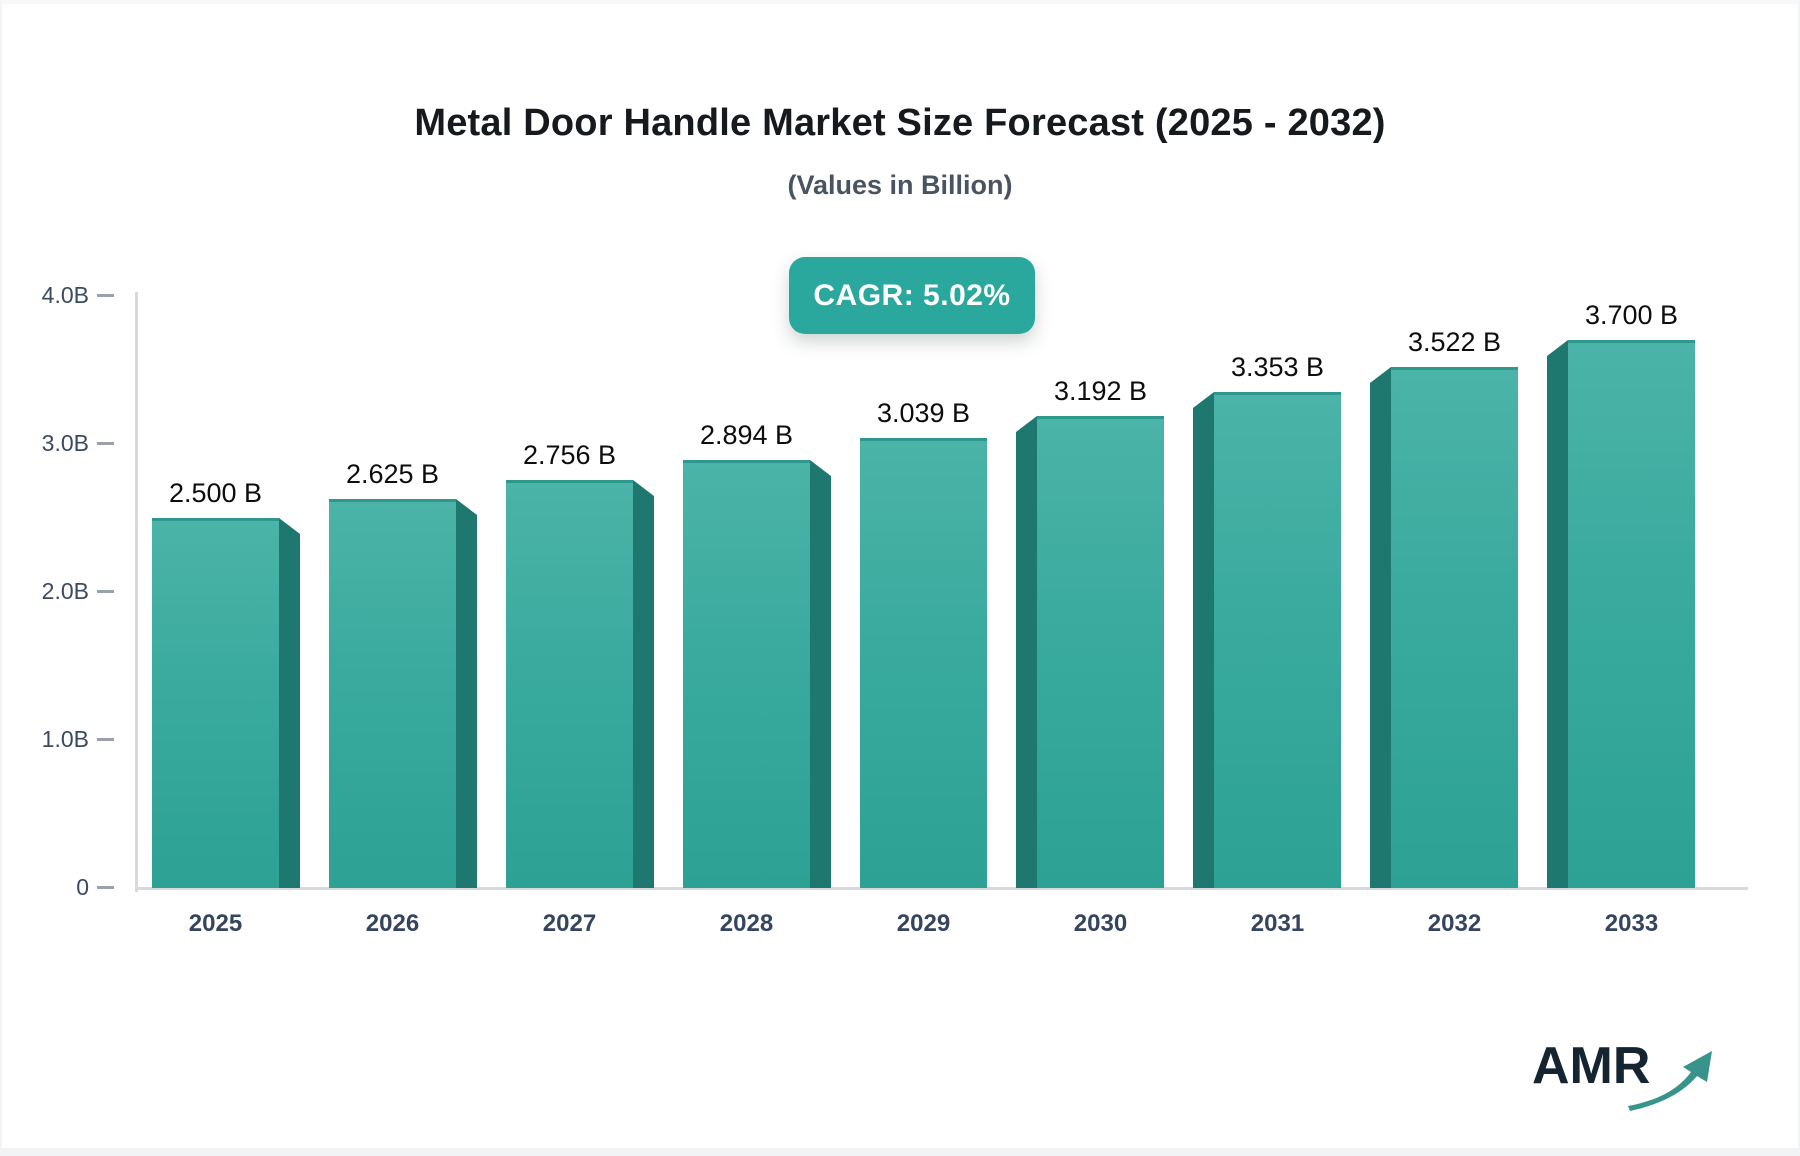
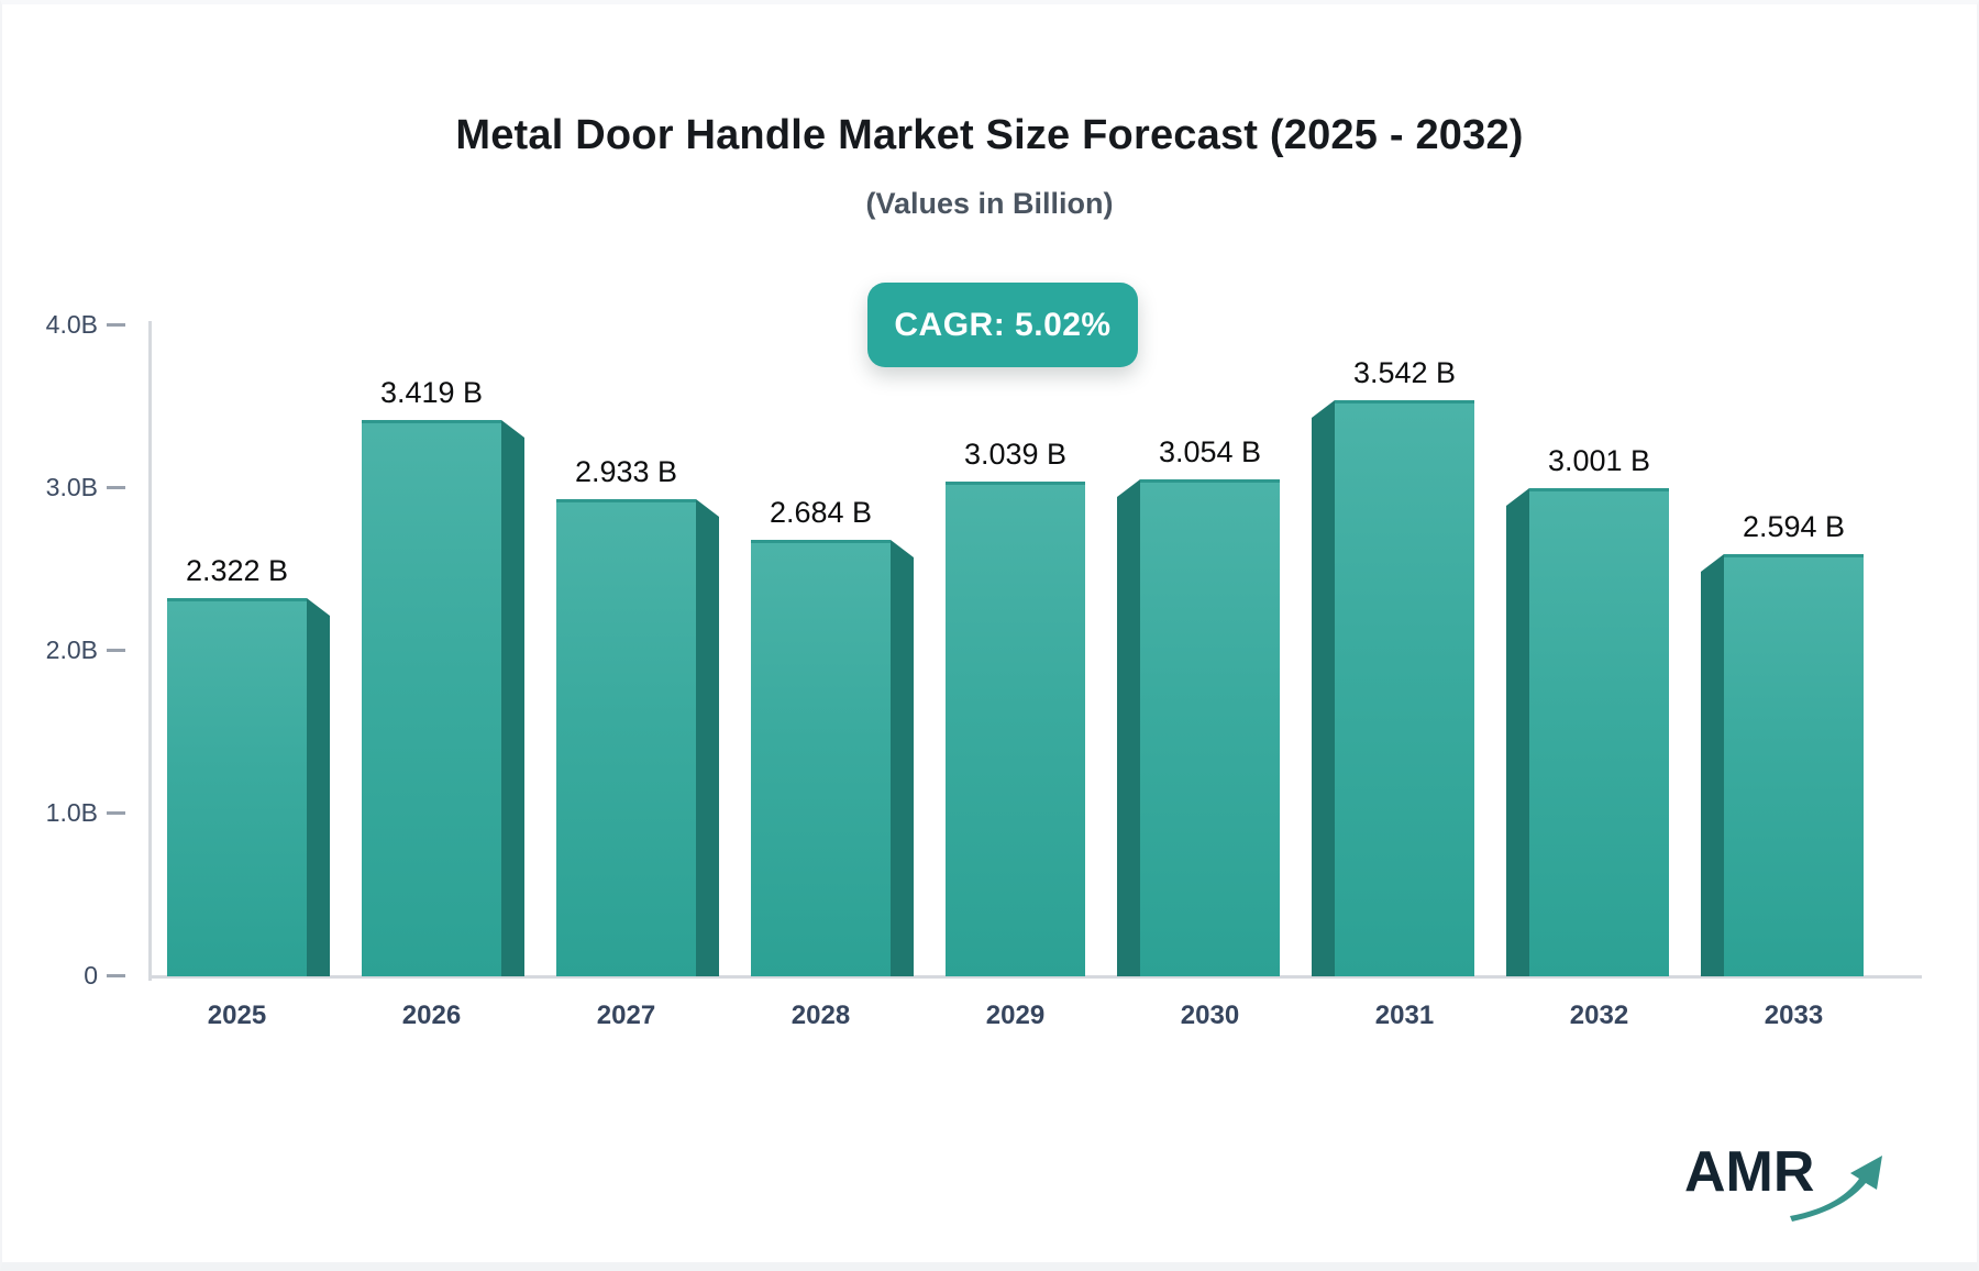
2025: 2.500 -> 2.322
2026: 2.625 -> 3.419
2027: 2.756 -> 2.933
2028: 2.894 -> 2.684
2030: 3.192 -> 3.054
2031: 3.353 -> 3.542
2032: 3.522 -> 3.001
2033: 3.700 -> 2.594
